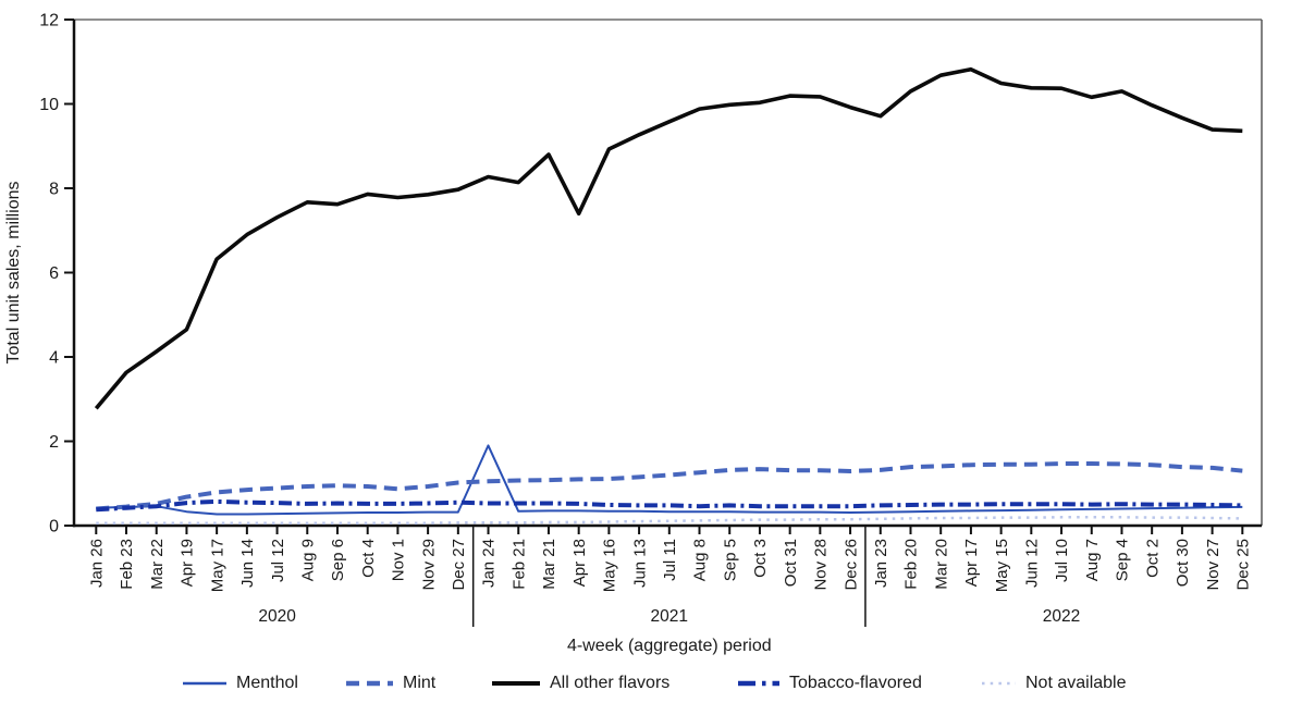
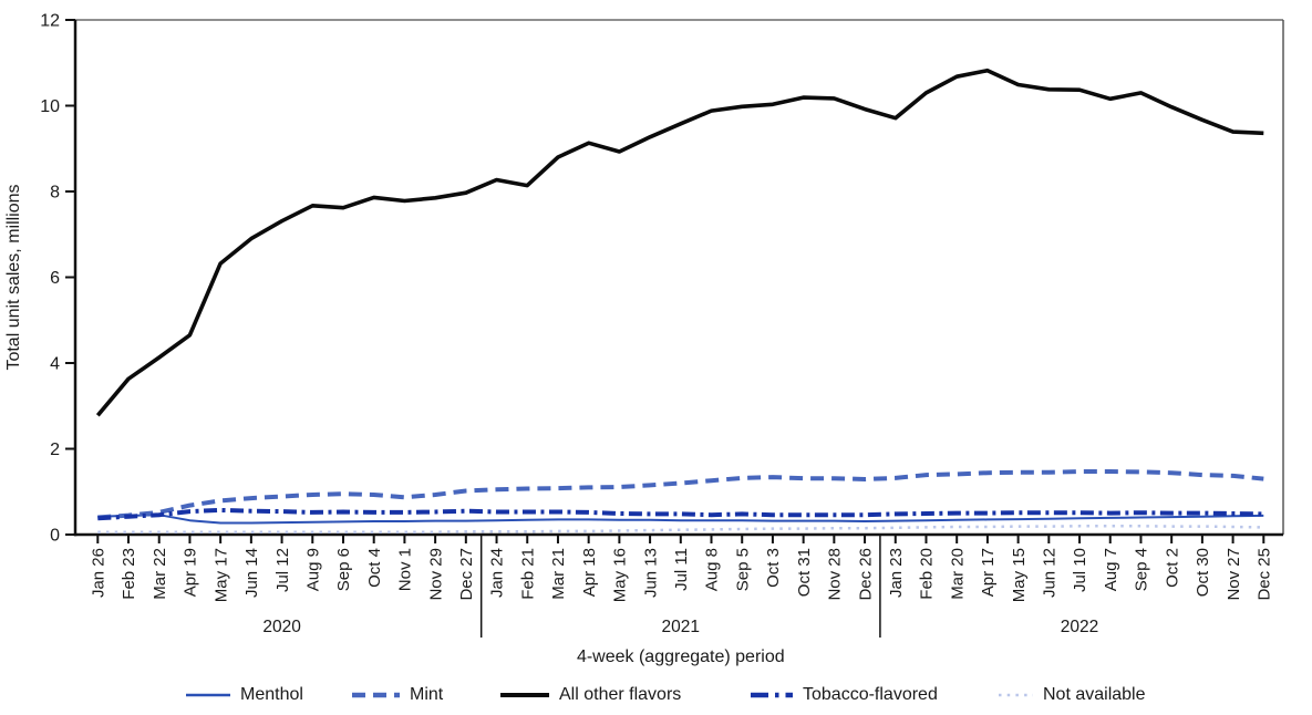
Menthol/Jan 24: 1.9 -> 0.3
All other flavors/Apr 18: 7.4 -> 9.1
